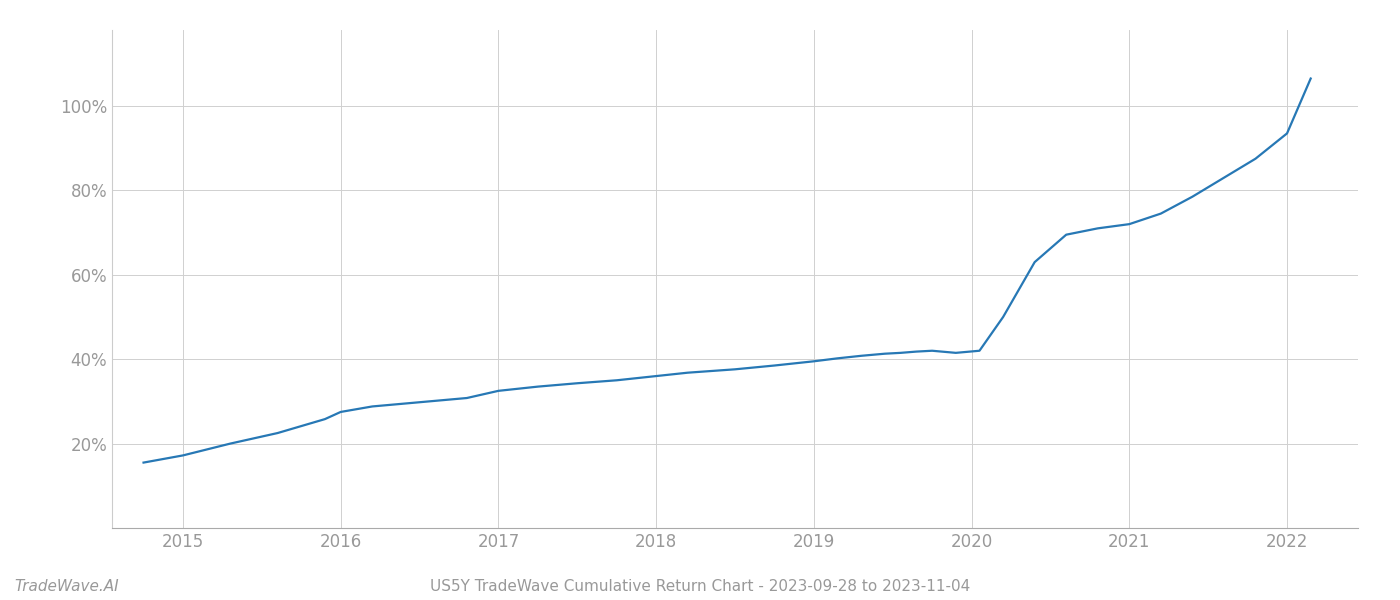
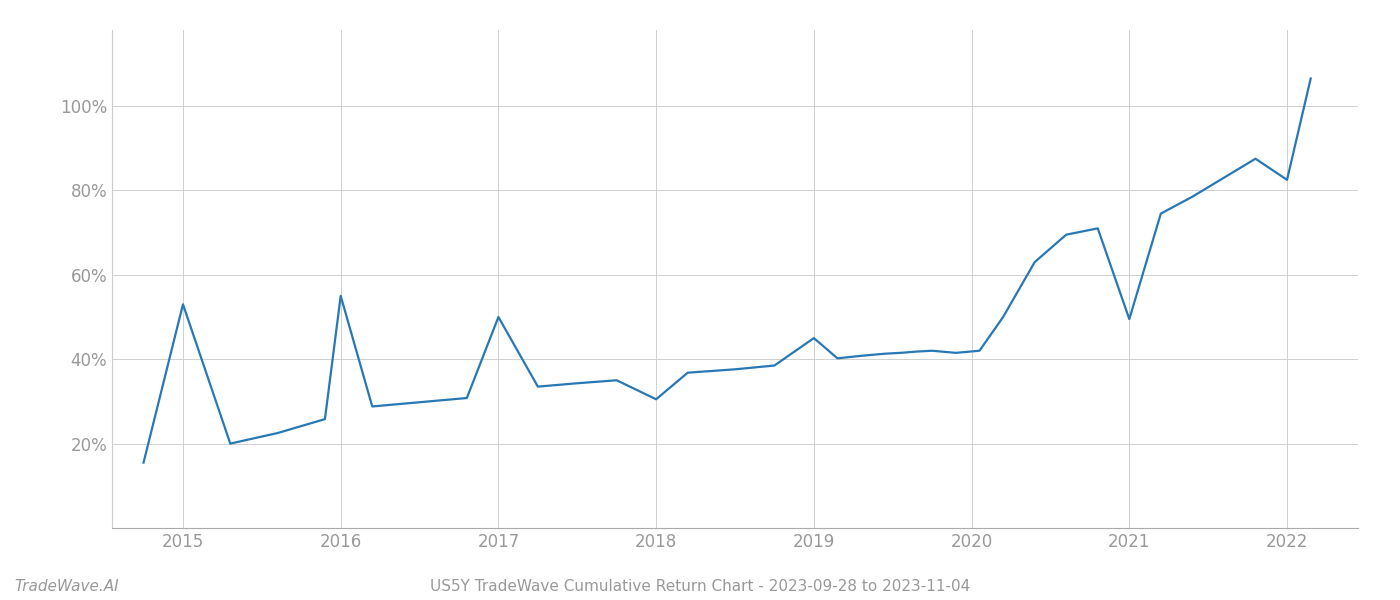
2015: 17.2% -> 53.0%
2016: 27.5% -> 55.0%
2017: 32.5% -> 50.0%
2018: 36.0% -> 30.5%
2019: 39.5% -> 45.0%
2021: 72.0% -> 49.5%
2022: 93.5% -> 82.5%
